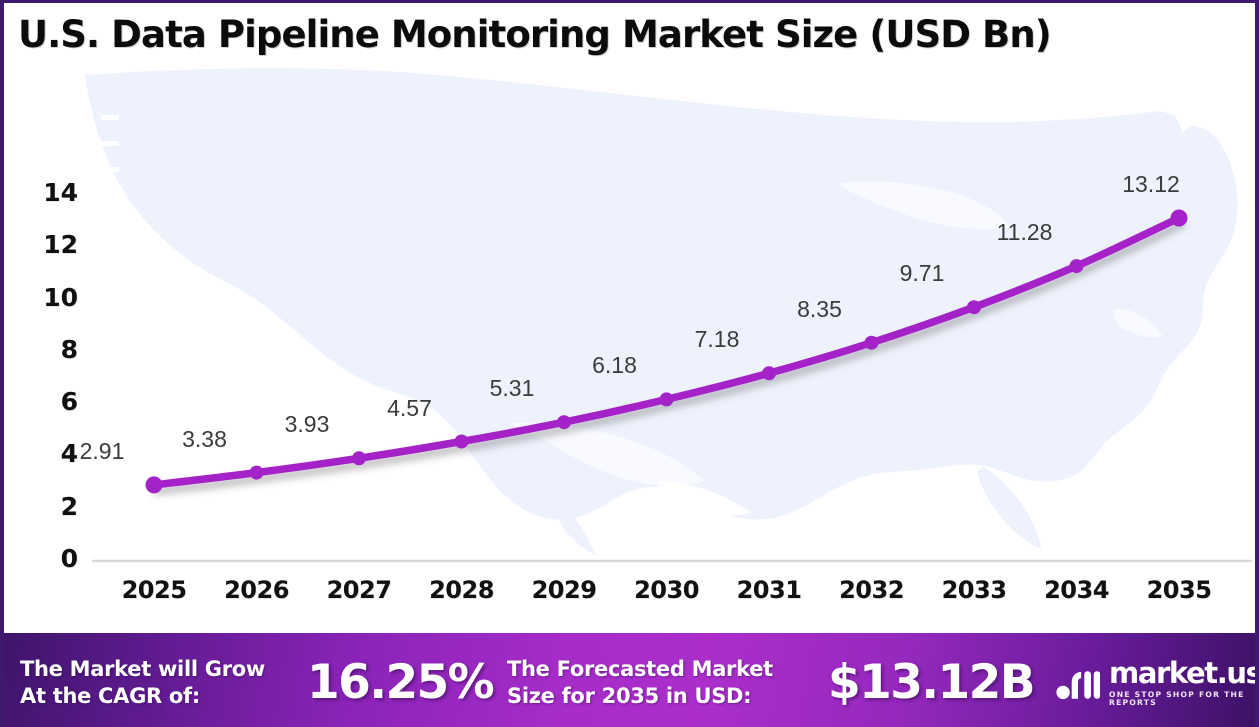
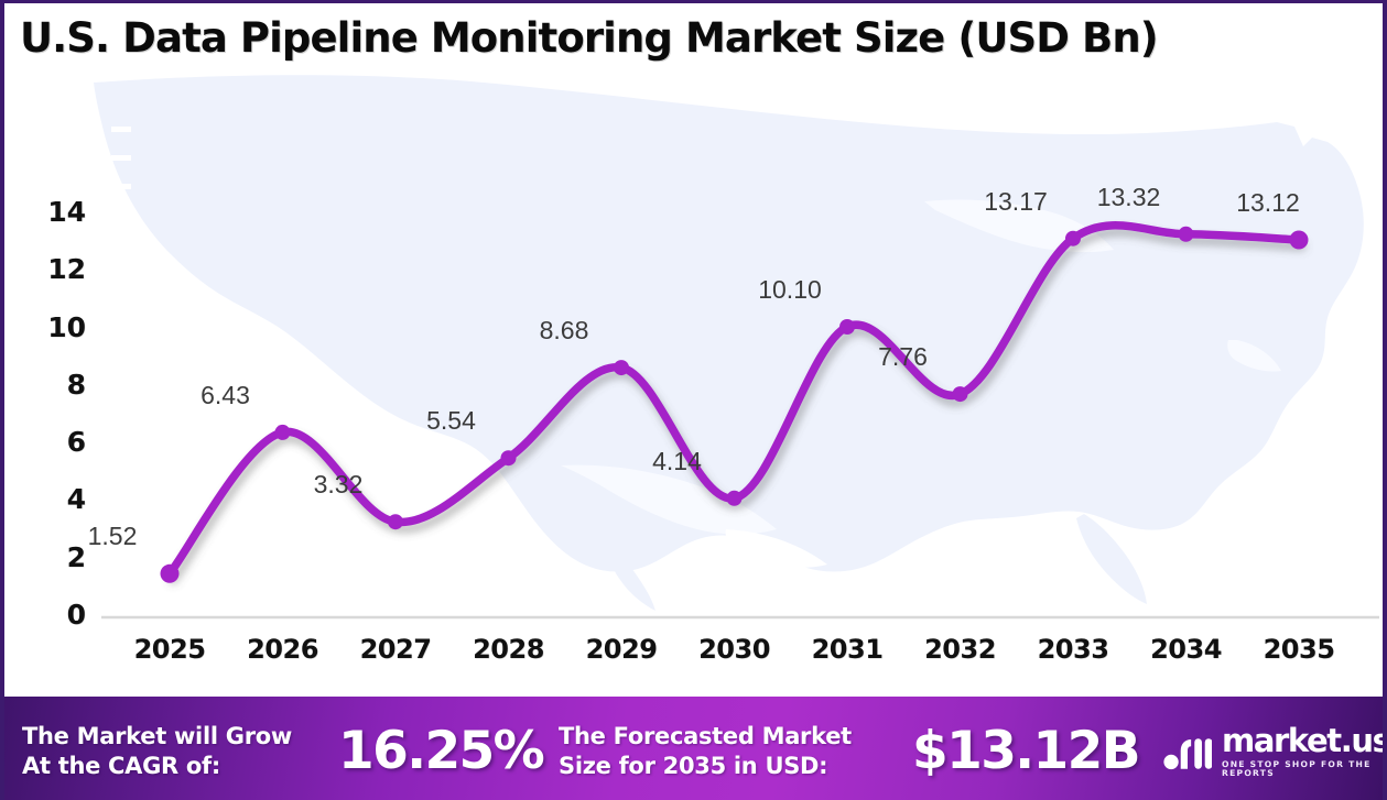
2025: 2.91 -> 1.52
2026: 3.38 -> 6.43
2027: 3.93 -> 3.32
2028: 4.57 -> 5.54
2029: 5.31 -> 8.68
2030: 6.18 -> 4.14
2031: 7.18 -> 10.10
2032: 8.35 -> 7.76
2033: 9.71 -> 13.17
2034: 11.28 -> 13.32
